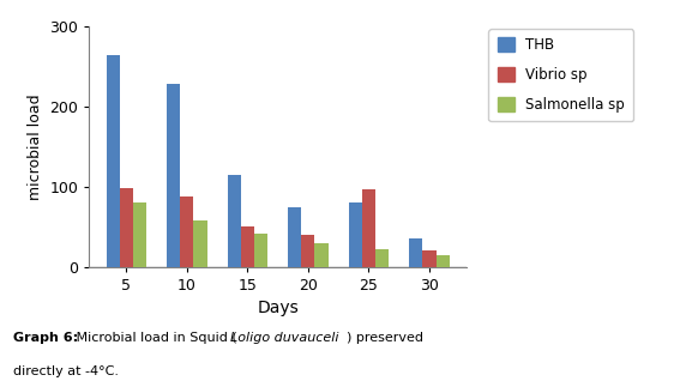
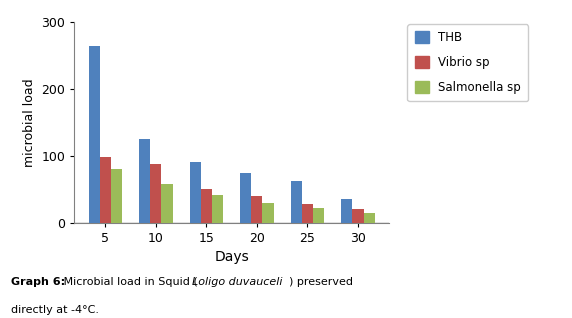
THB/10: 228 -> 125
THB/15: 114 -> 90
THB/25: 80 -> 62
Vibrio sp/25: 96 -> 28
